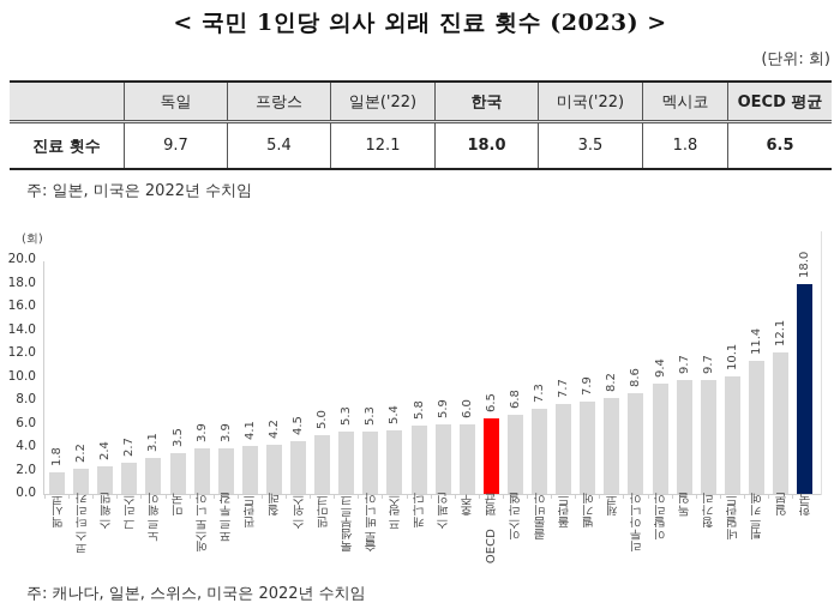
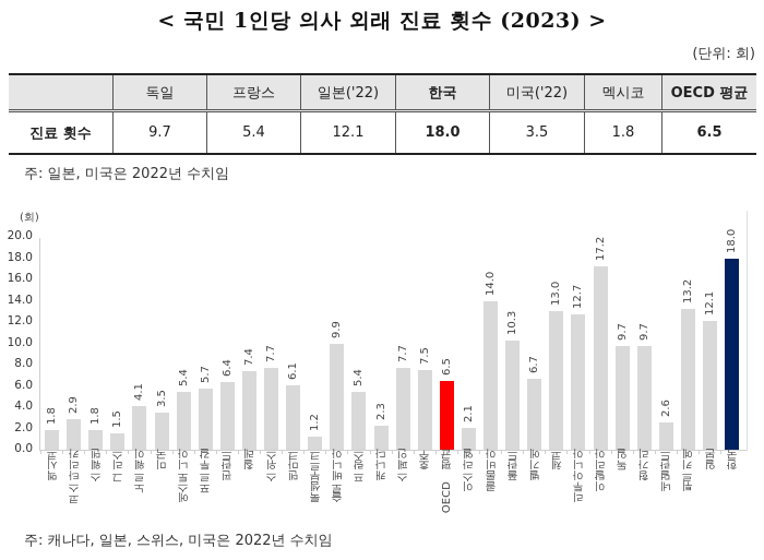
코스타리카: 2.2 -> 2.9
스웨덴: 2.4 -> 1.8
그리스: 2.7 -> 1.5
노르웨이: 3.1 -> 4.1
에스토니아: 3.9 -> 5.4
포르투갈: 3.9 -> 5.7
핀란드: 4.1 -> 6.4
칠레: 4.2 -> 7.4
스위스: 4.5 -> 7.7
덴마크: 5.0 -> 6.1
룩셈부르크: 5.3 -> 1.2
슬로베니아: 5.3 -> 9.9
캐나다: 5.8 -> 2.3
스페인: 5.9 -> 7.7
호주: 6.0 -> 7.5
이스라엘: 6.8 -> 2.1
콜롬비아: 7.3 -> 14.0
폴란드: 7.7 -> 10.3
벨기에: 7.9 -> 6.7
체코: 8.2 -> 13.0
리투아니아: 8.6 -> 12.7
이탈리아: 9.4 -> 17.2
네덜란드: 10.1 -> 2.6
튀르키예: 11.4 -> 13.2
